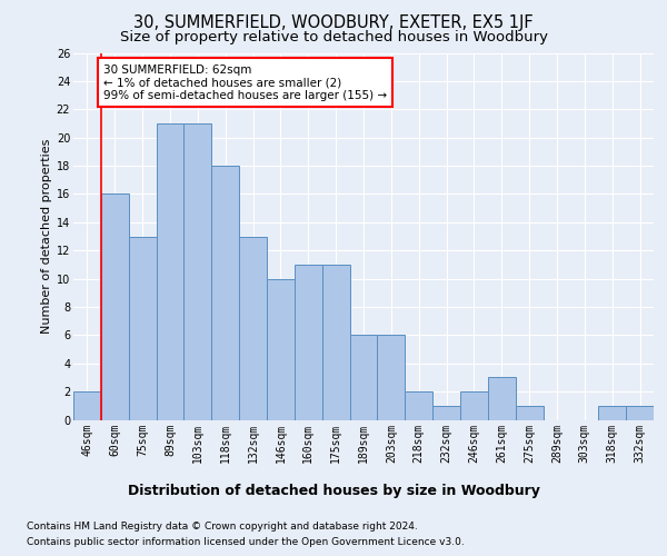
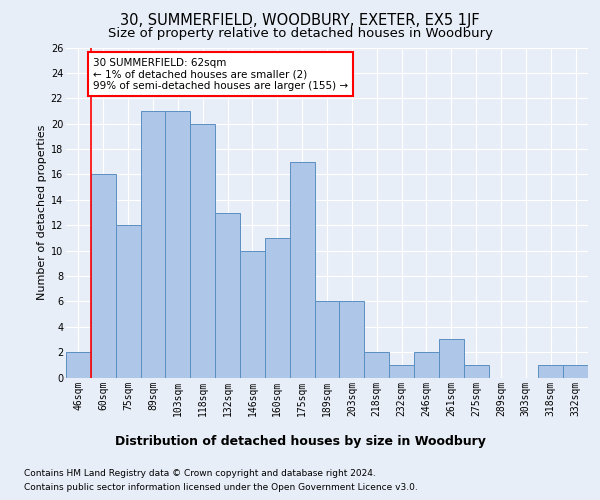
75sqm: 13 -> 12
118sqm: 18 -> 20
175sqm: 11 -> 17
